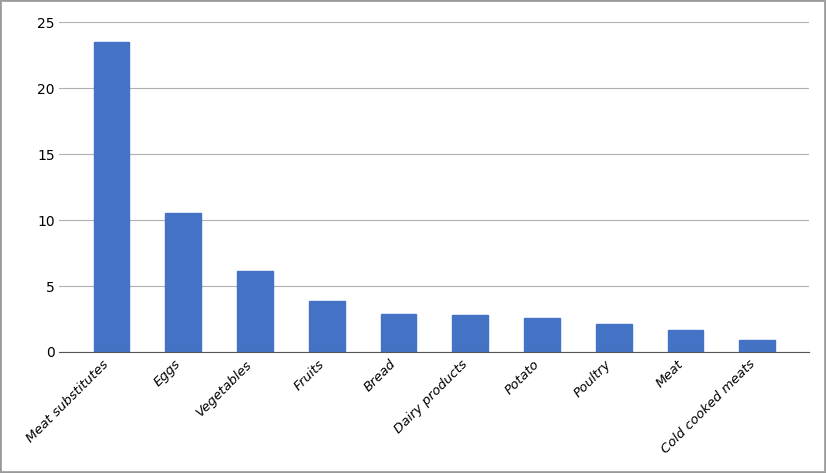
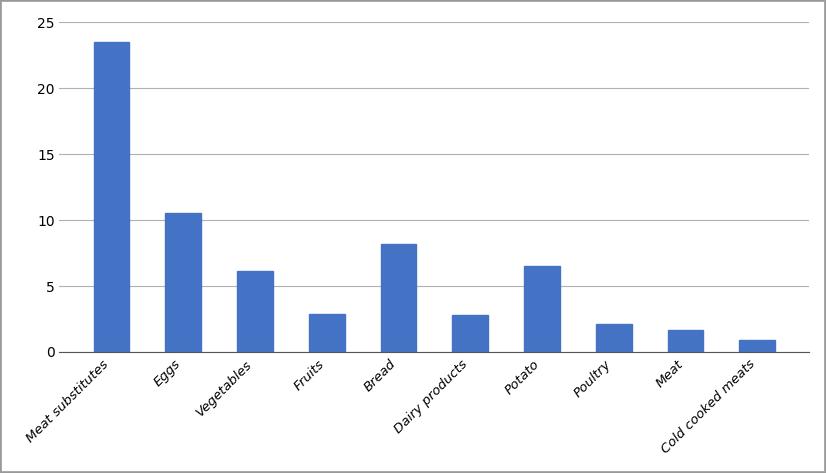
Fruits: 3.9 -> 2.9
Bread: 2.9 -> 8.2
Potato: 2.6 -> 6.5
